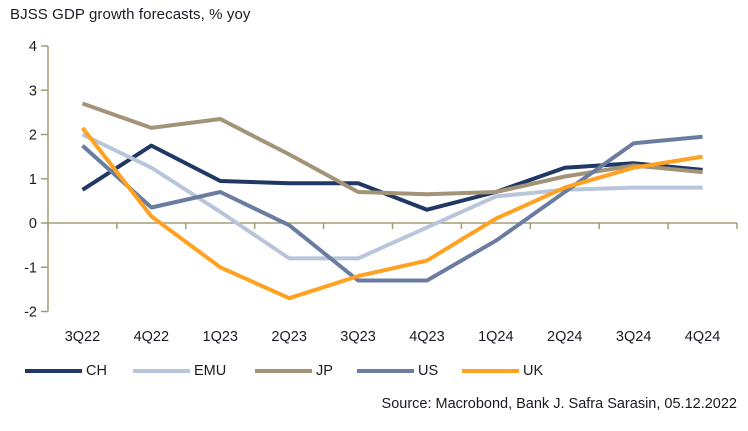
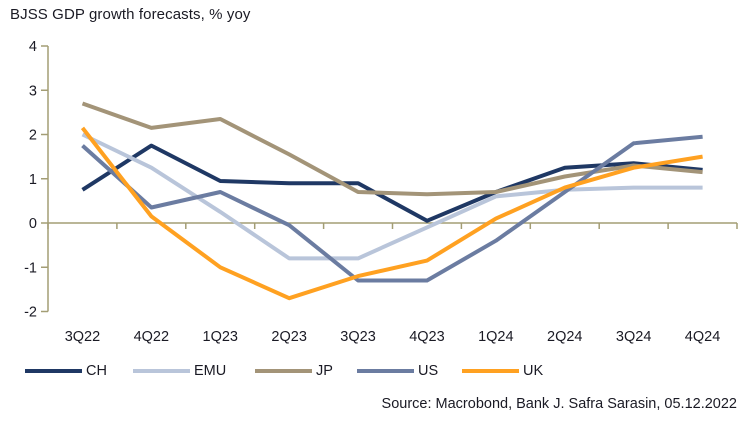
CH/4Q23: 0.3 -> 0.1
